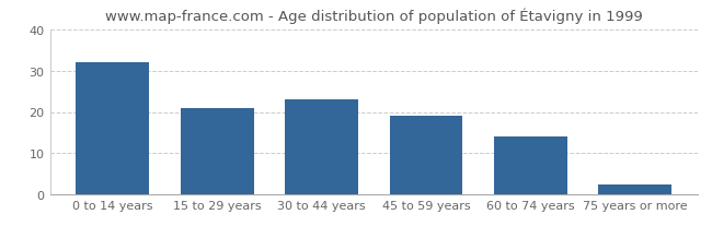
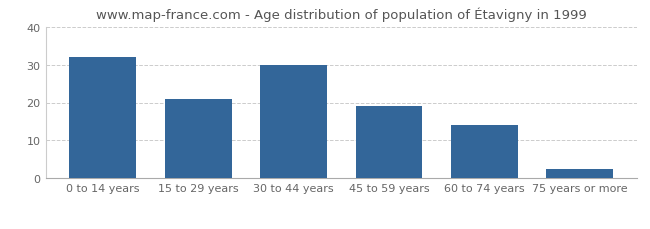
30 to 44 years: 23.0 -> 30.0
